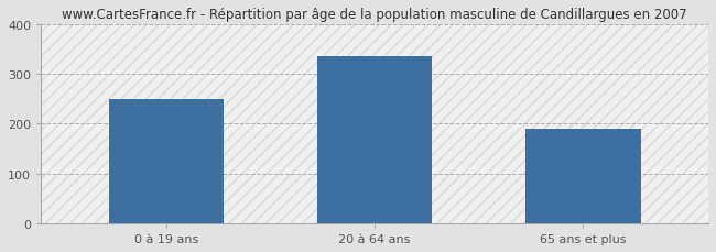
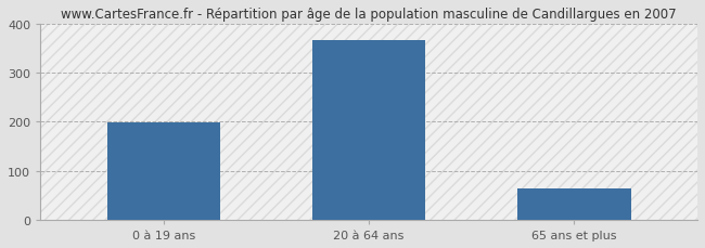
0 à 19 ans: 250 -> 199
20 à 64 ans: 335 -> 365
65 ans et plus: 190 -> 63
